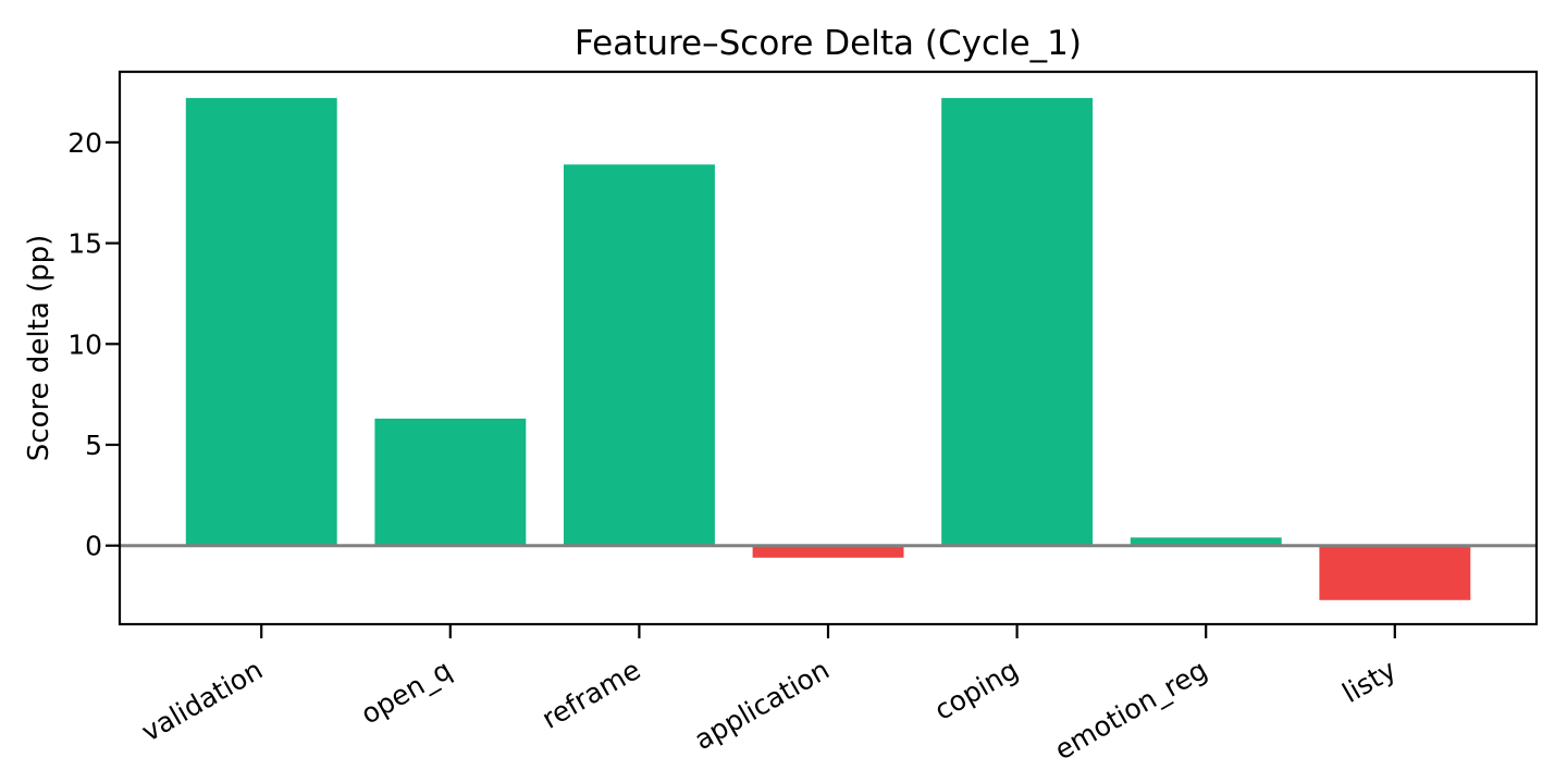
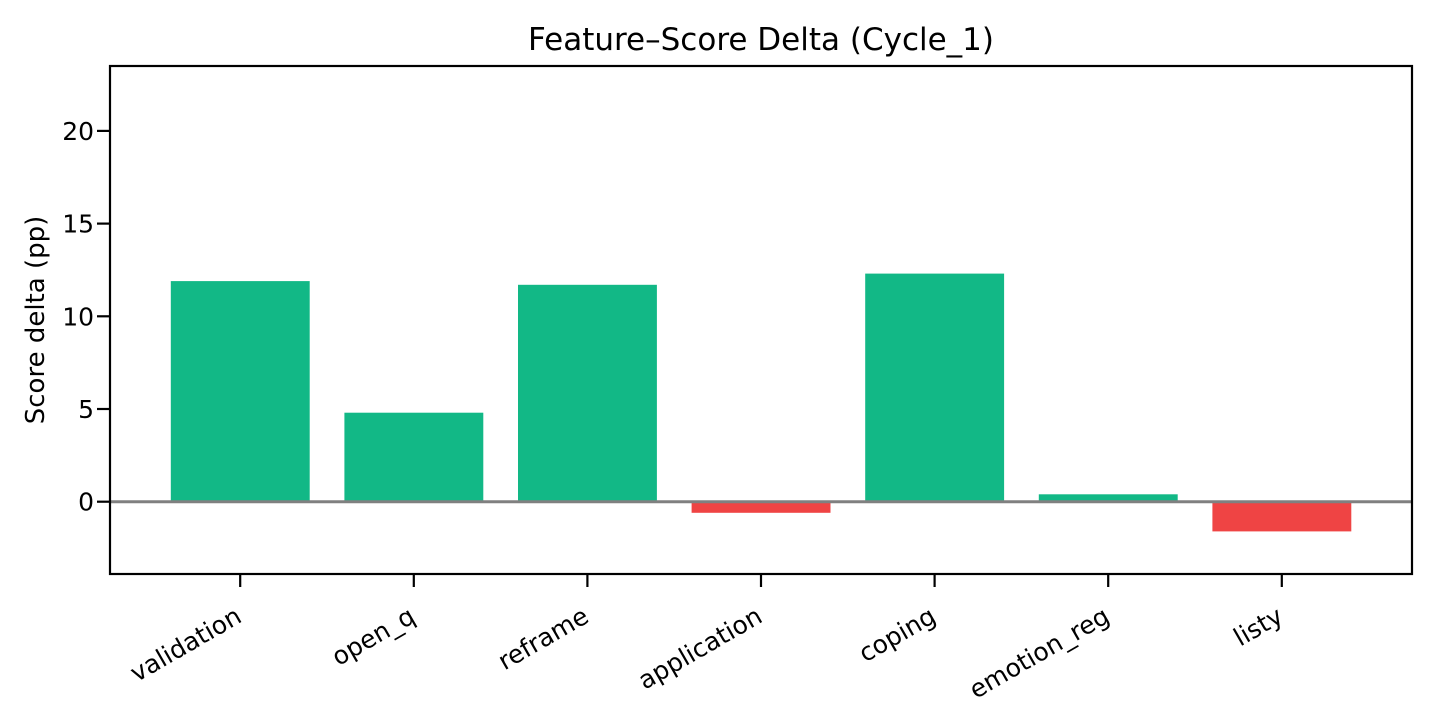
validation: 22.2 -> 11.9
open_q: 6.3 -> 4.8
reframe: 18.9 -> 11.7
coping: 22.2 -> 12.3
listy: -2.7 -> -1.6
